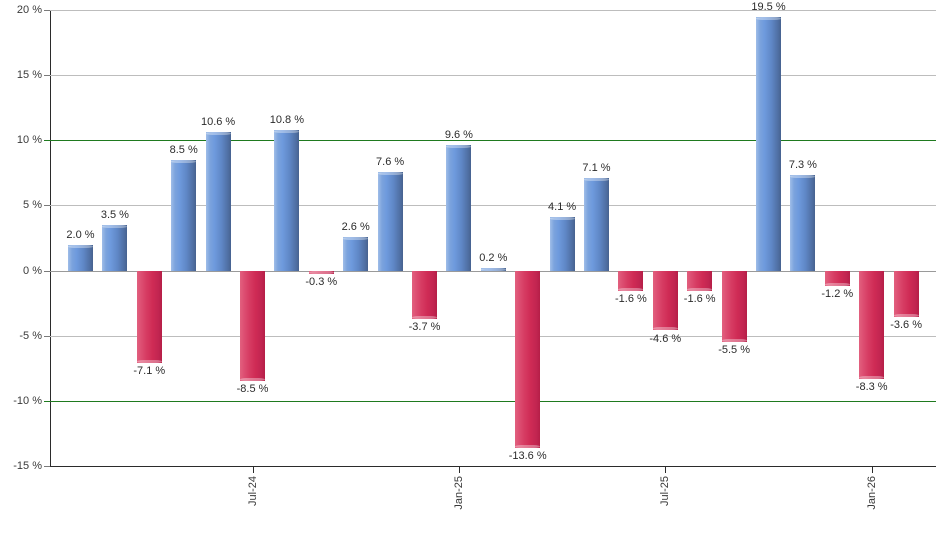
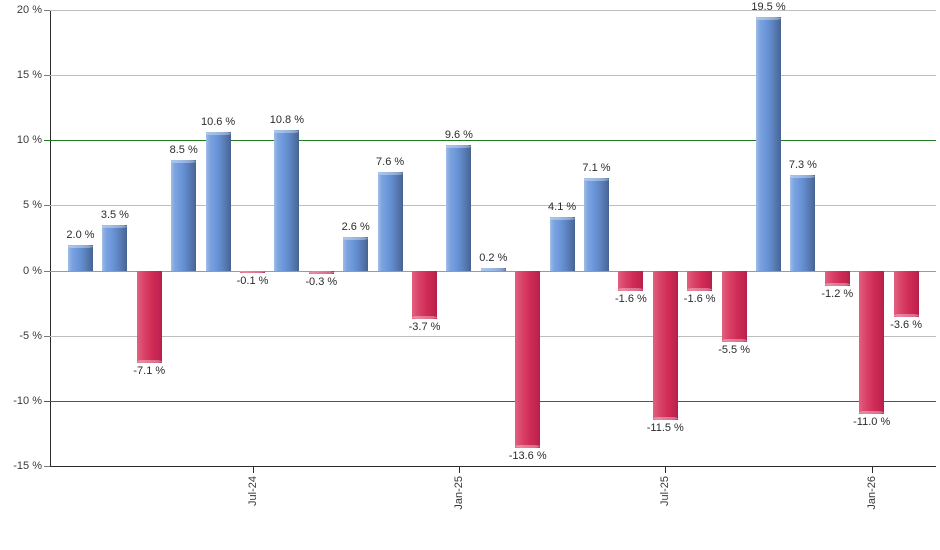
Jul-24: -8.5 -> -0.1
Jul-25: -4.6 -> -11.5
Jan-26: -8.3 -> -11.0
